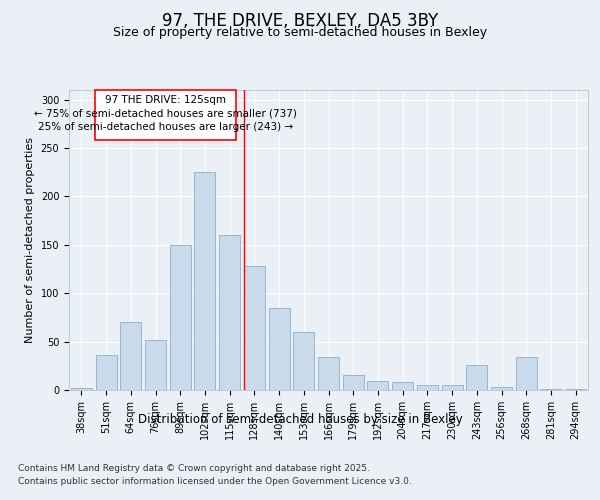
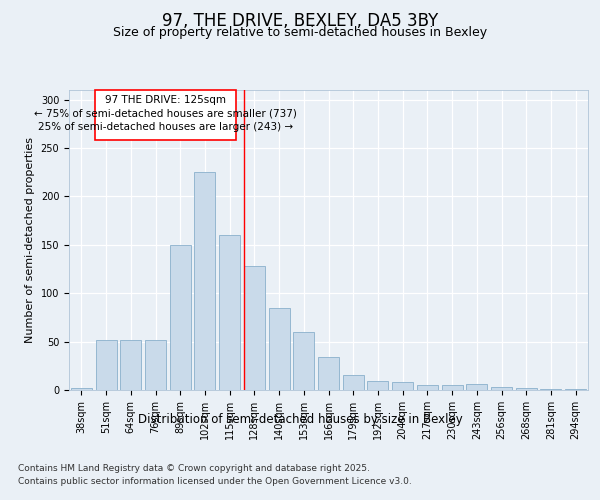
51sqm: 36 -> 52
64sqm: 70 -> 52
243sqm: 26 -> 6
268sqm: 34 -> 2
